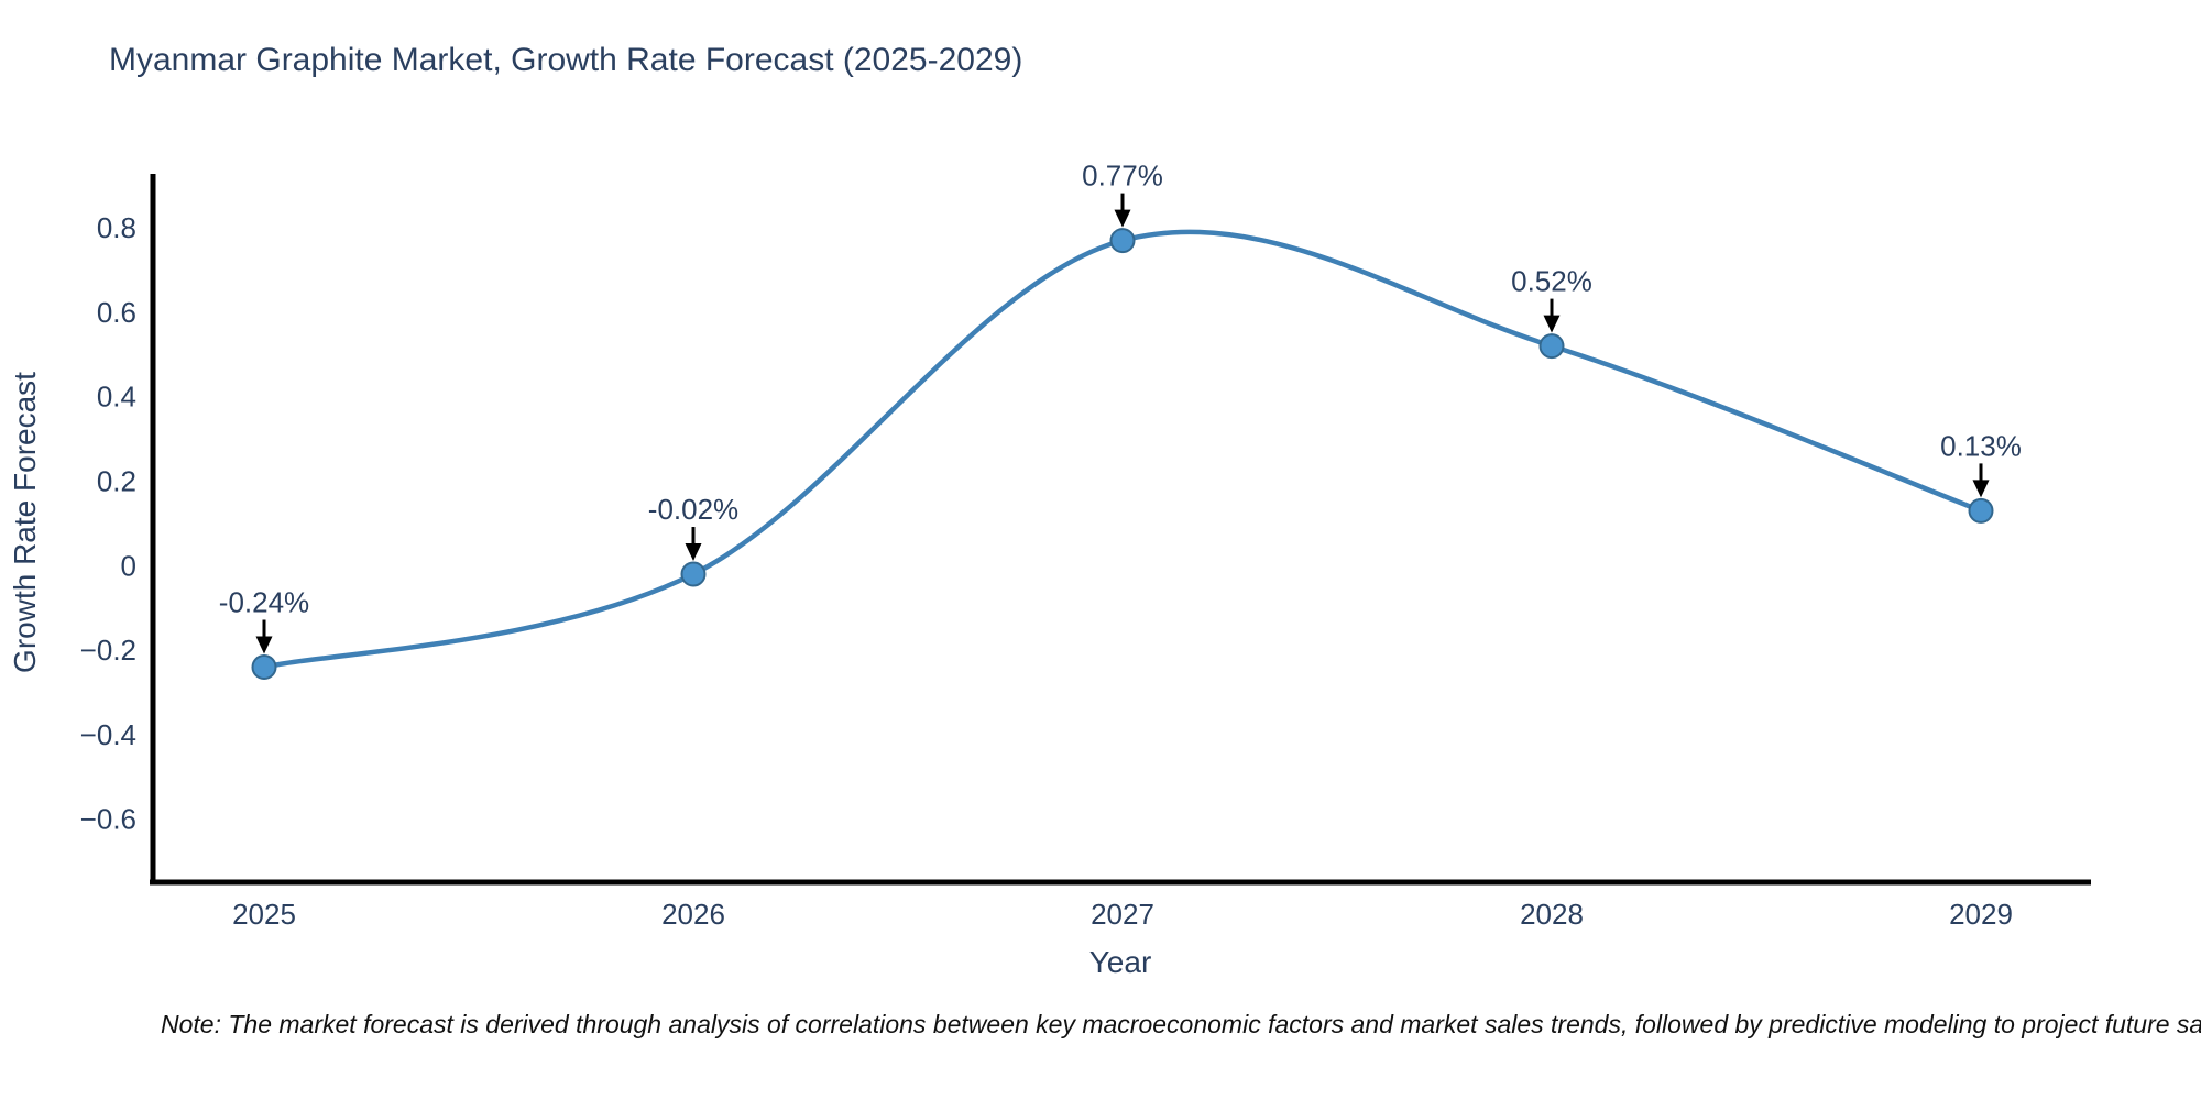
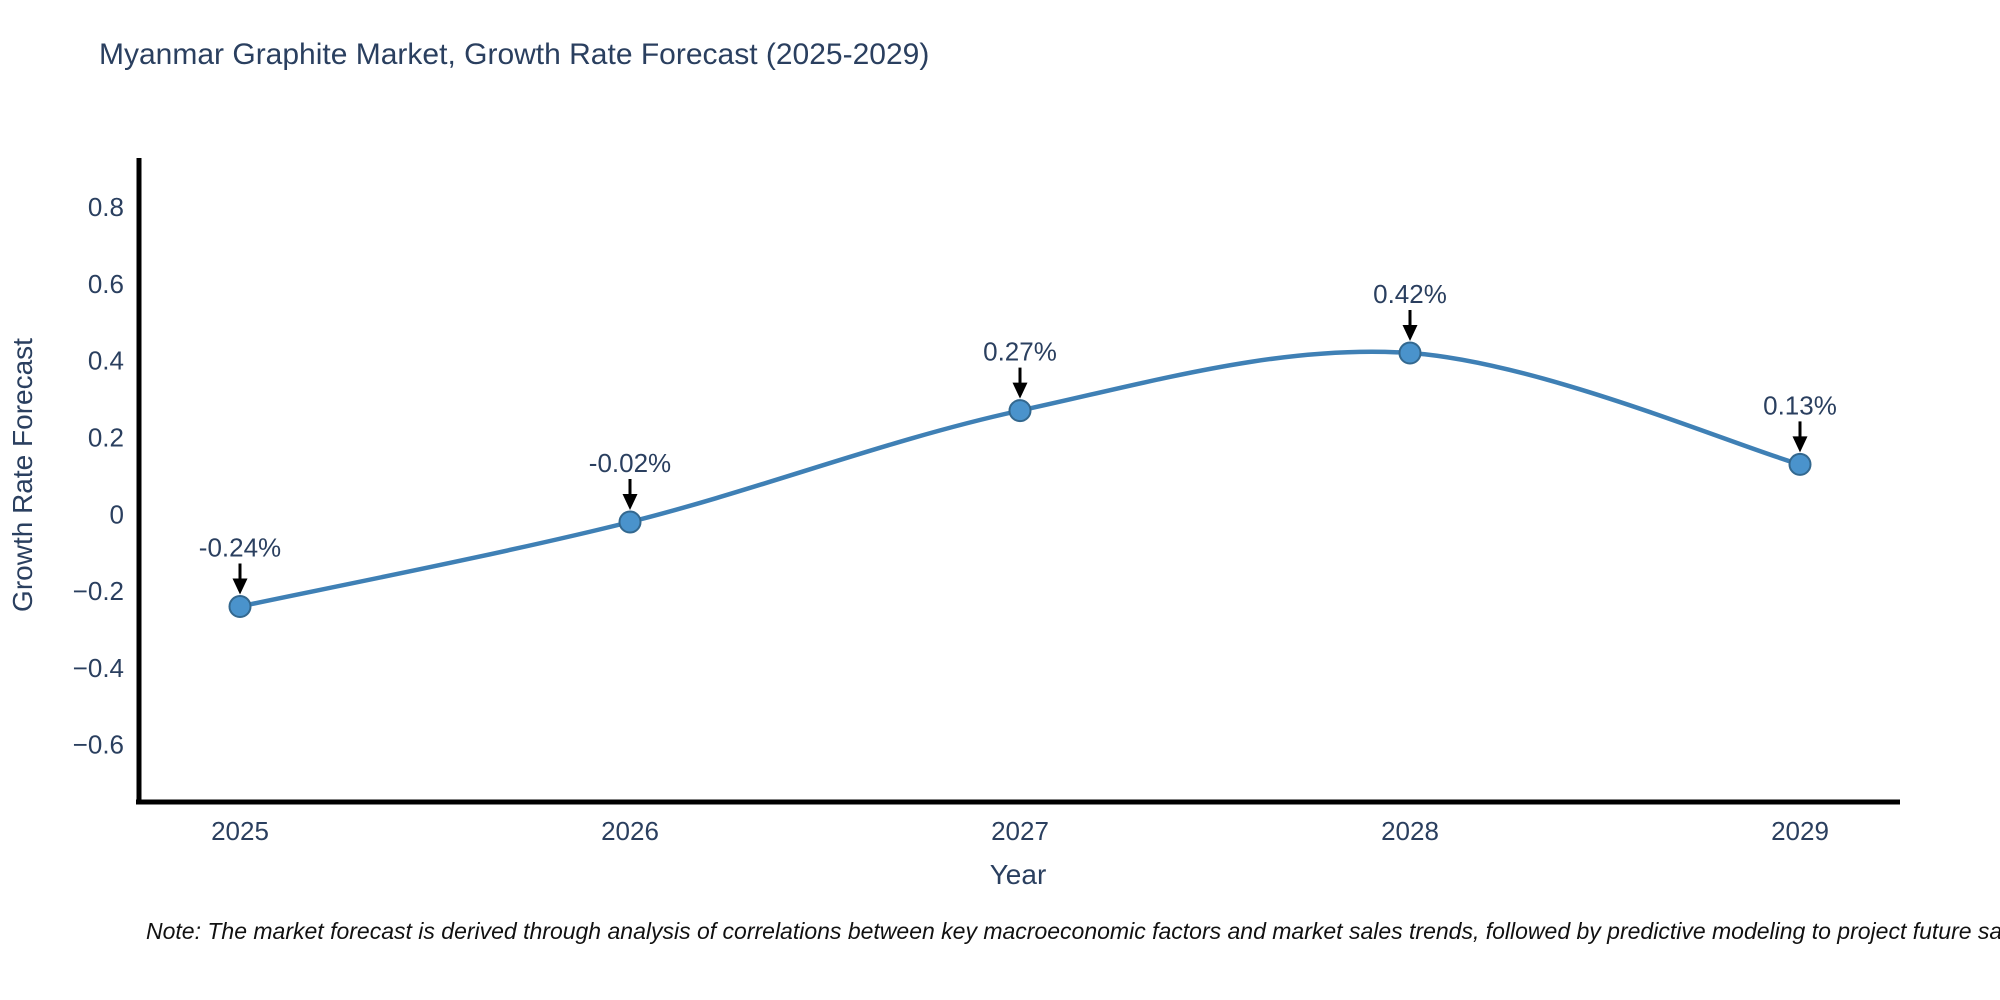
2027: 0.77% -> 0.27%
2028: 0.52% -> 0.42%
